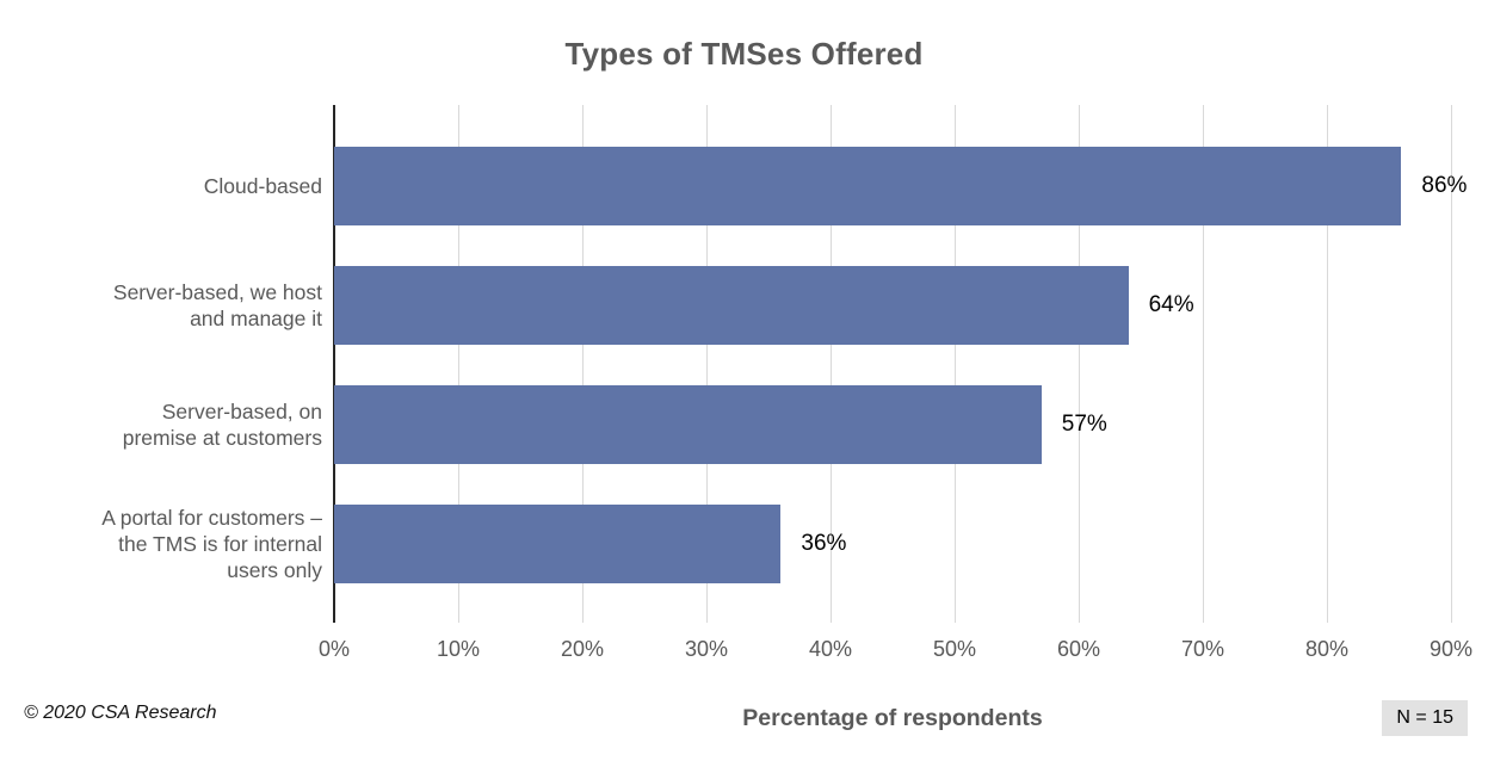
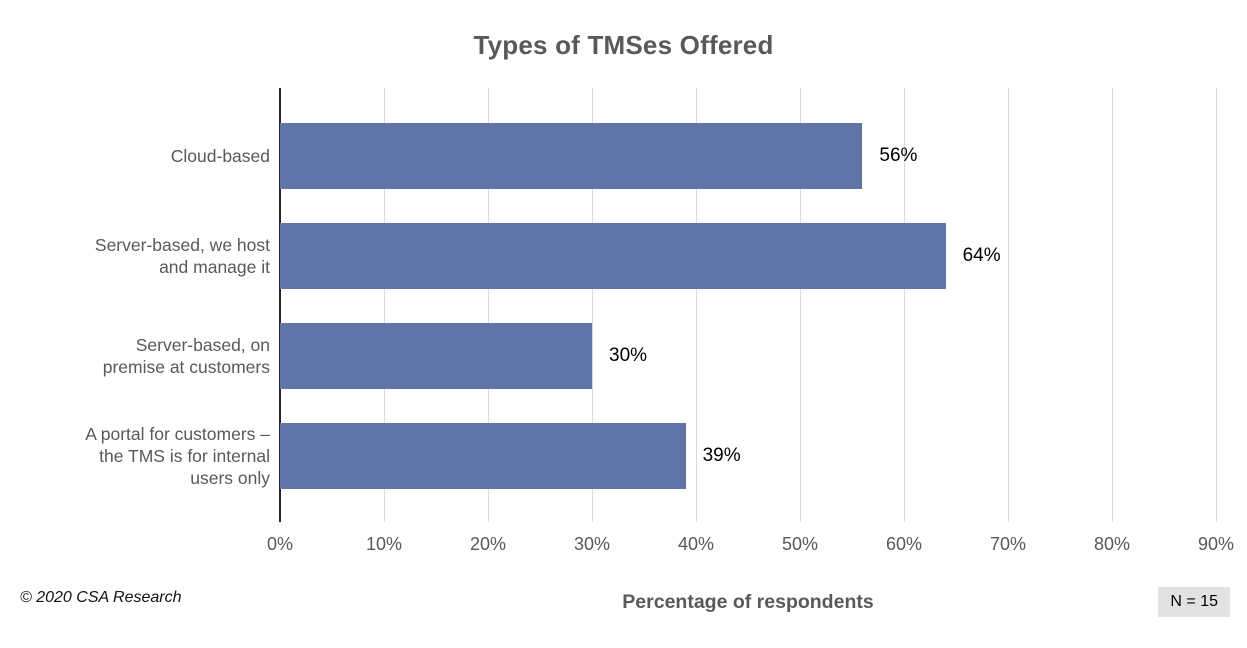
Cloud-based: 86% -> 56%
Server-based, on premise at customers: 57% -> 30%
A portal for customers – the TMS is for internal users only: 36% -> 39%
